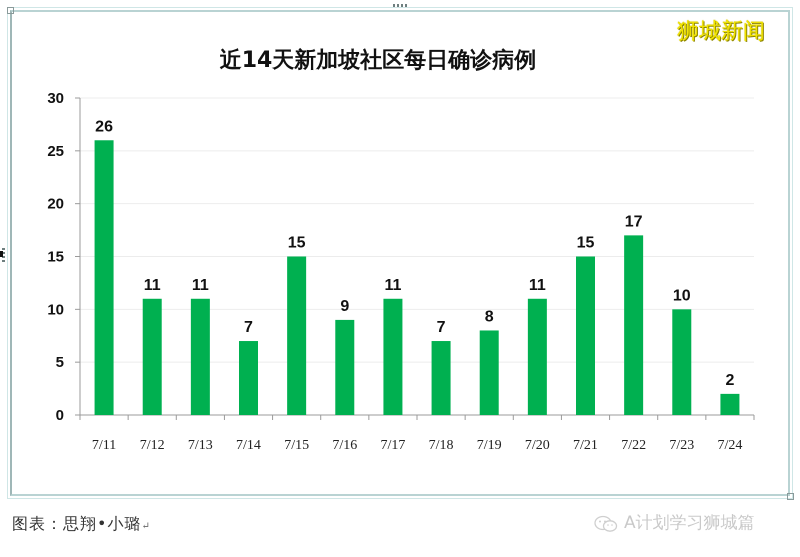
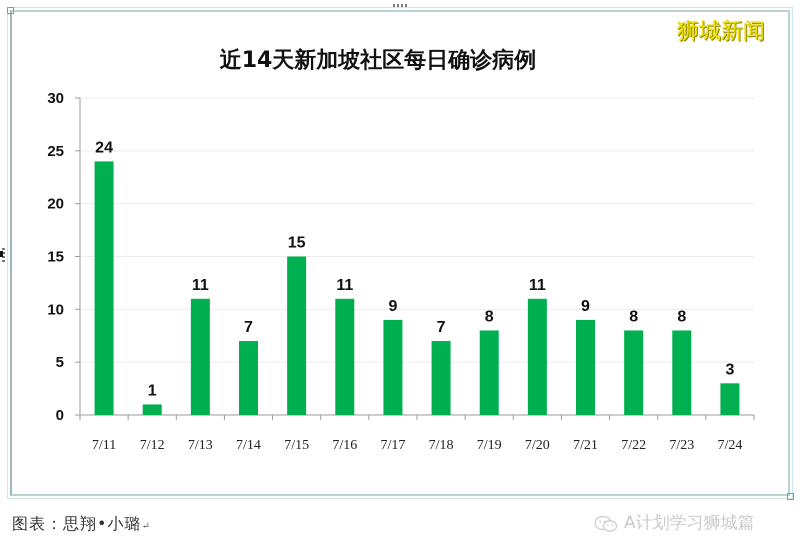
7/11: 26 -> 24
7/12: 11 -> 1
7/16: 9 -> 11
7/17: 11 -> 9
7/21: 15 -> 9
7/22: 17 -> 8
7/23: 10 -> 8
7/24: 2 -> 3
